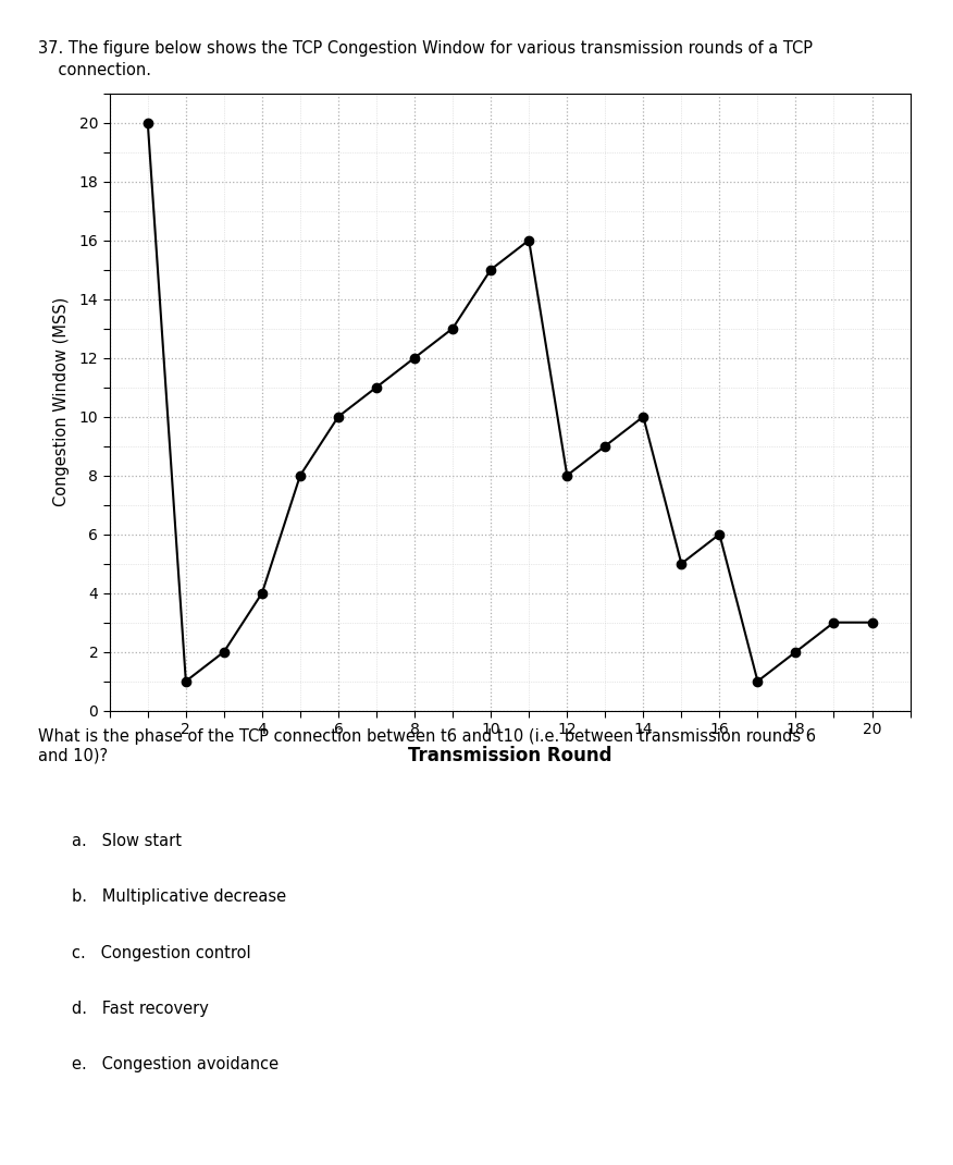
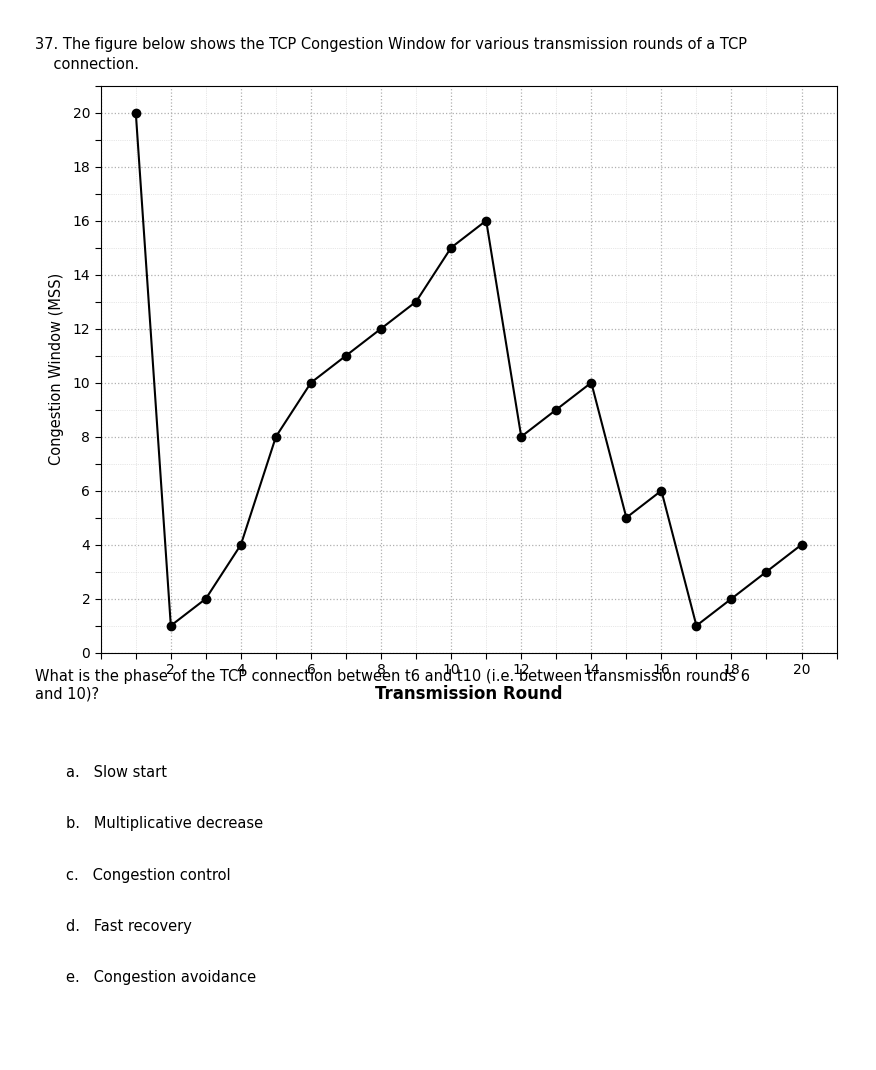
20: 3 -> 4
